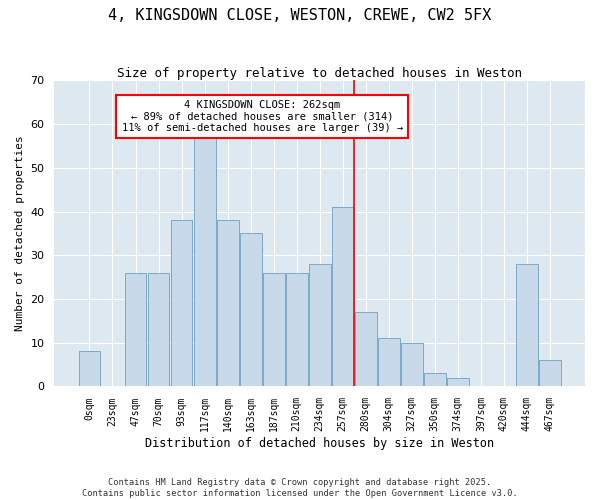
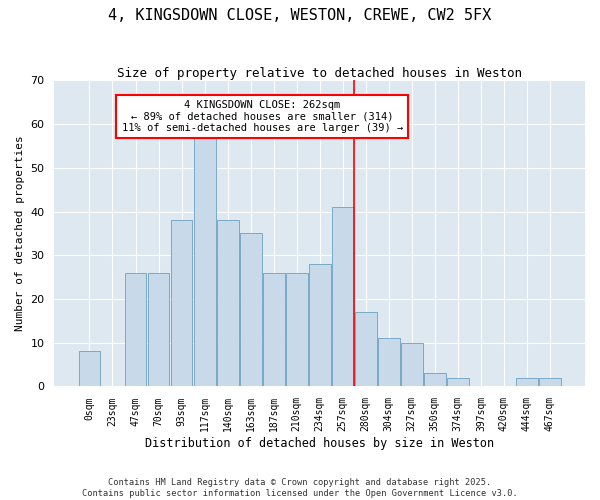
444sqm: 28 -> 2
467sqm: 6 -> 2
